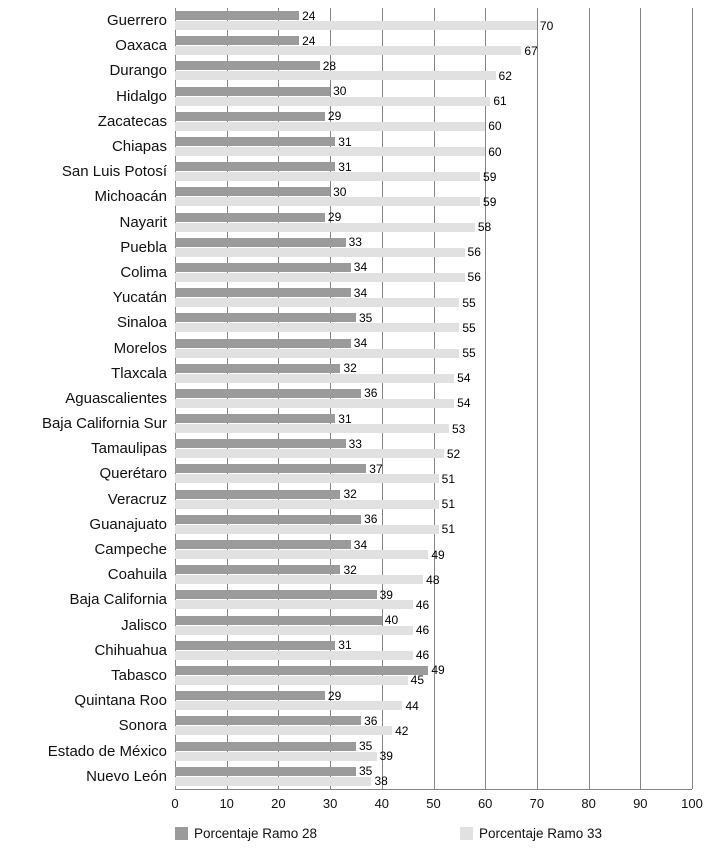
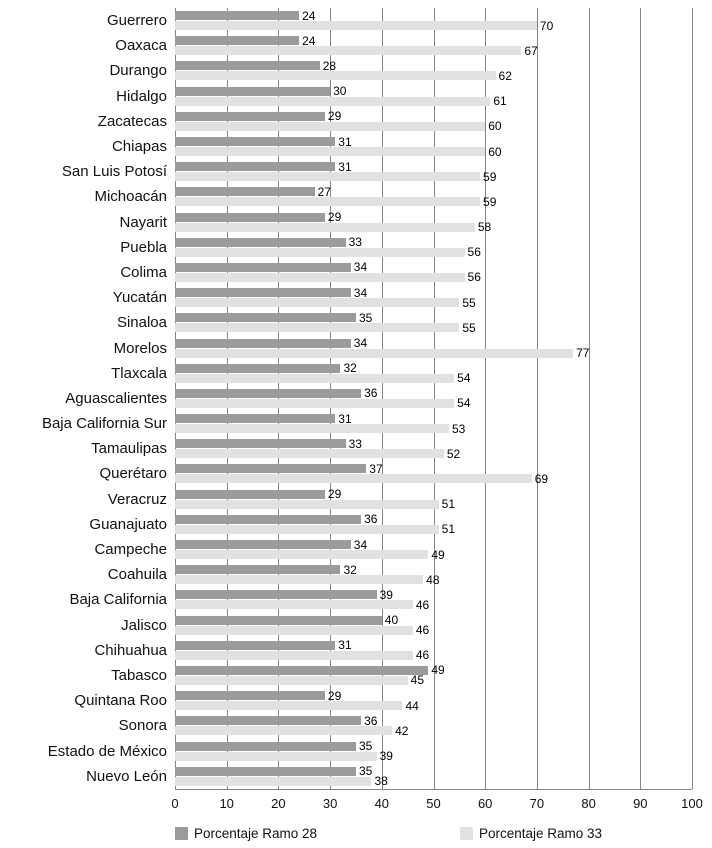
Porcentaje Ramo 28/Michoacán: 30 -> 27
Porcentaje Ramo 33/Morelos: 55 -> 77
Porcentaje Ramo 33/Querétaro: 51 -> 69
Porcentaje Ramo 28/Veracruz: 32 -> 29
